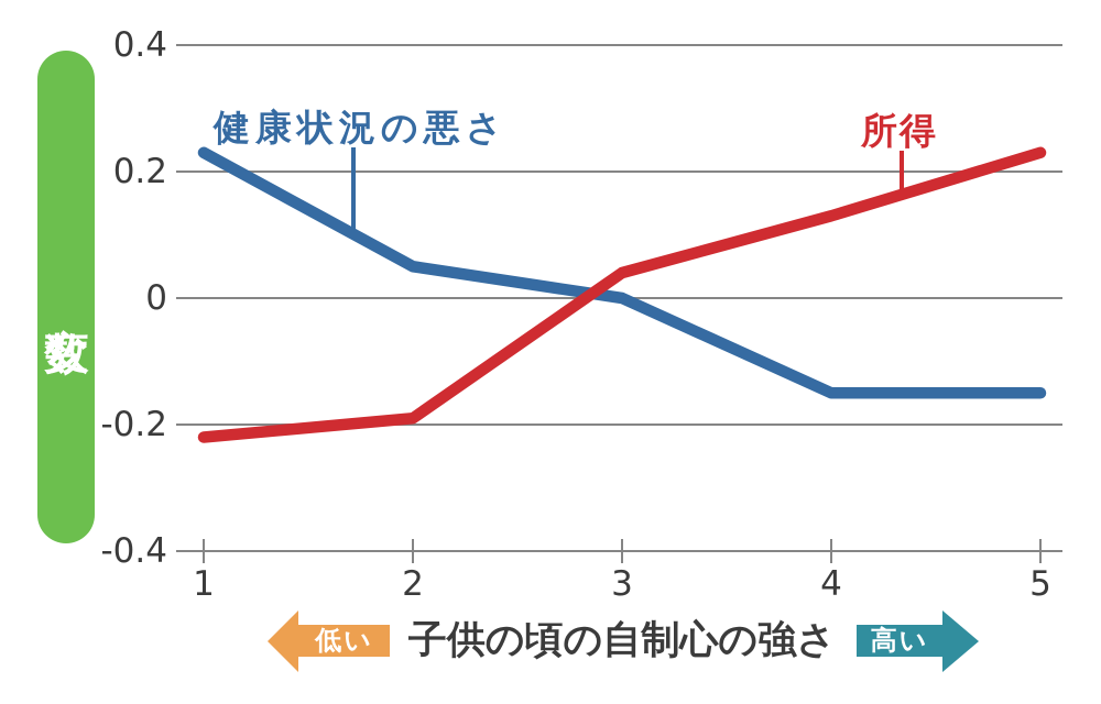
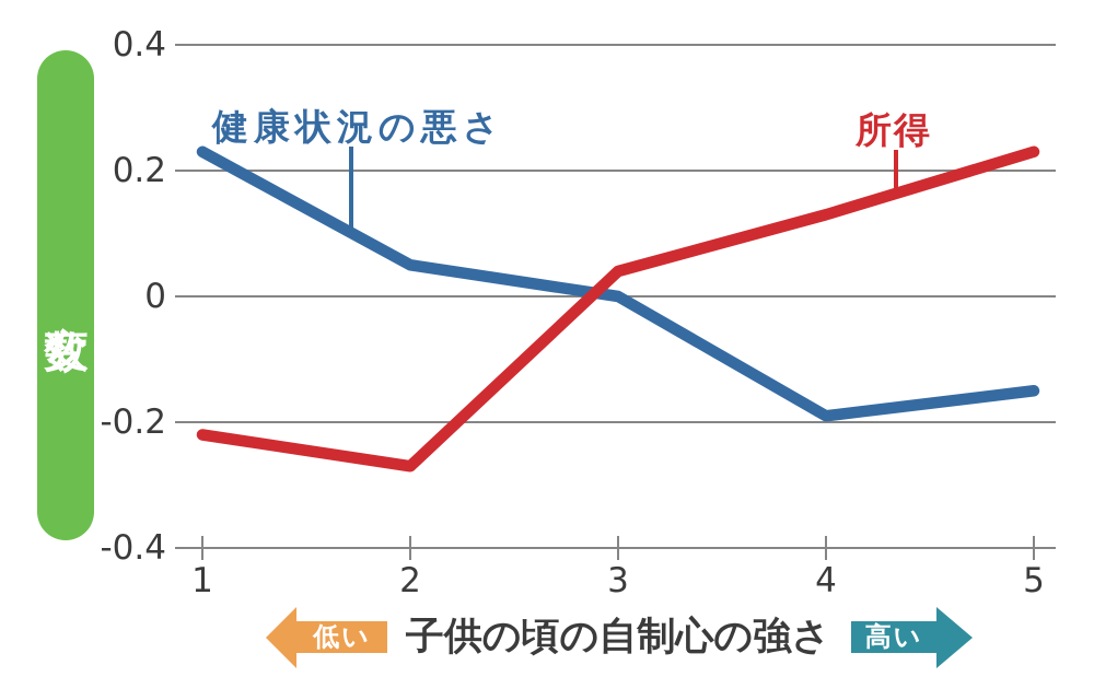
所得/2: -0.19 -> -0.27
健康状況の悪さ/4: -0.15 -> -0.19
